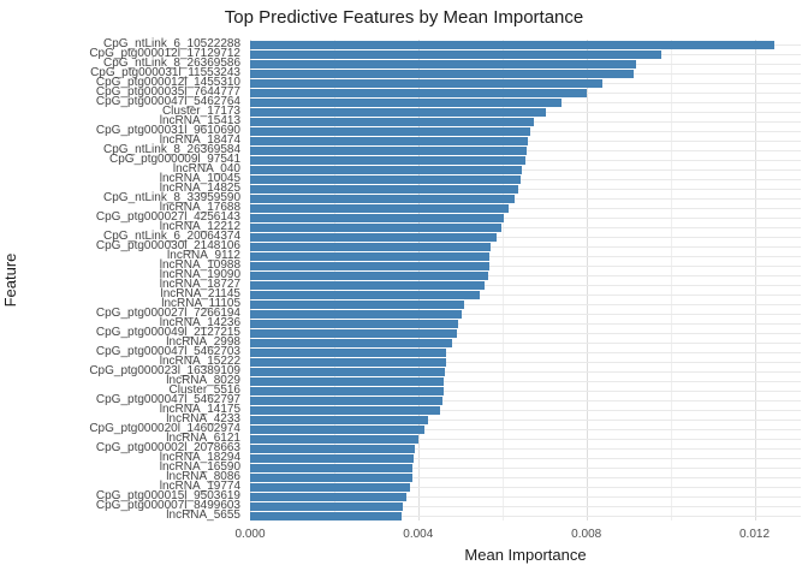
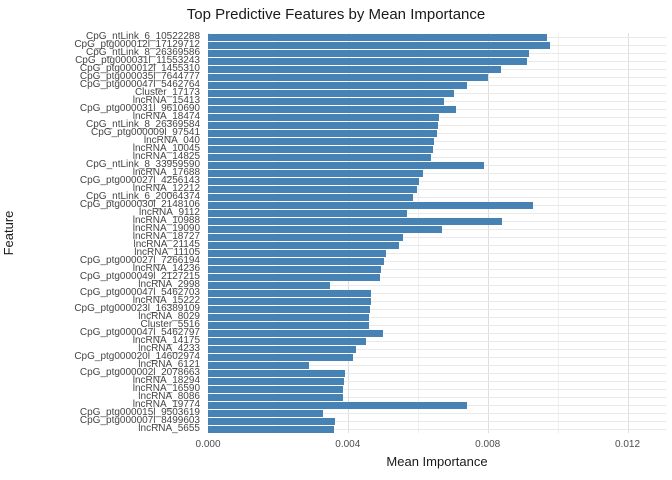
CpG_ntLink_6_10522288: 0.0125 -> 0.0097
CpG_ptg000031l_9610690: 0.0066 -> 0.0071
CpG_ntLink_8_33959590: 0.0063 -> 0.0079
CpG_ptg000030l_2148106: 0.0057 -> 0.0093
lncRNA_10988: 0.0057 -> 0.0084
lncRNA_19090: 0.0057 -> 0.0067
lncRNA_2998: 0.0048 -> 0.0035
CpG_ptg000047l_5462797: 0.0046 -> 0.0050
lncRNA_6121: 0.0040 -> 0.0029
lncRNA_19774: 0.0038 -> 0.0074
CpG_ptg000015l_9503619: 0.0037 -> 0.0033
